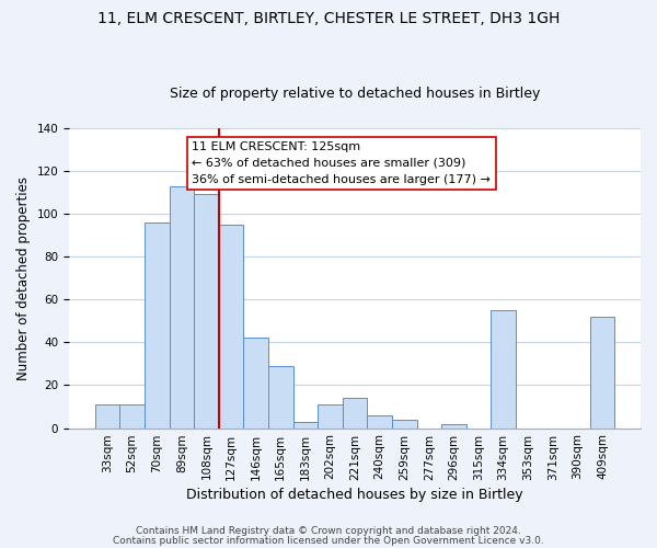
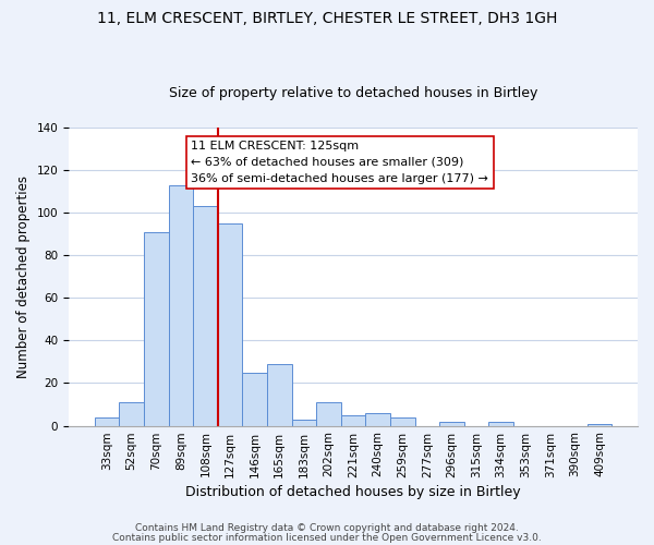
33sqm: 11 -> 4
70sqm: 96 -> 91
108sqm: 109 -> 103
146sqm: 42 -> 25
221sqm: 14 -> 5
334sqm: 55 -> 2
409sqm: 52 -> 1
